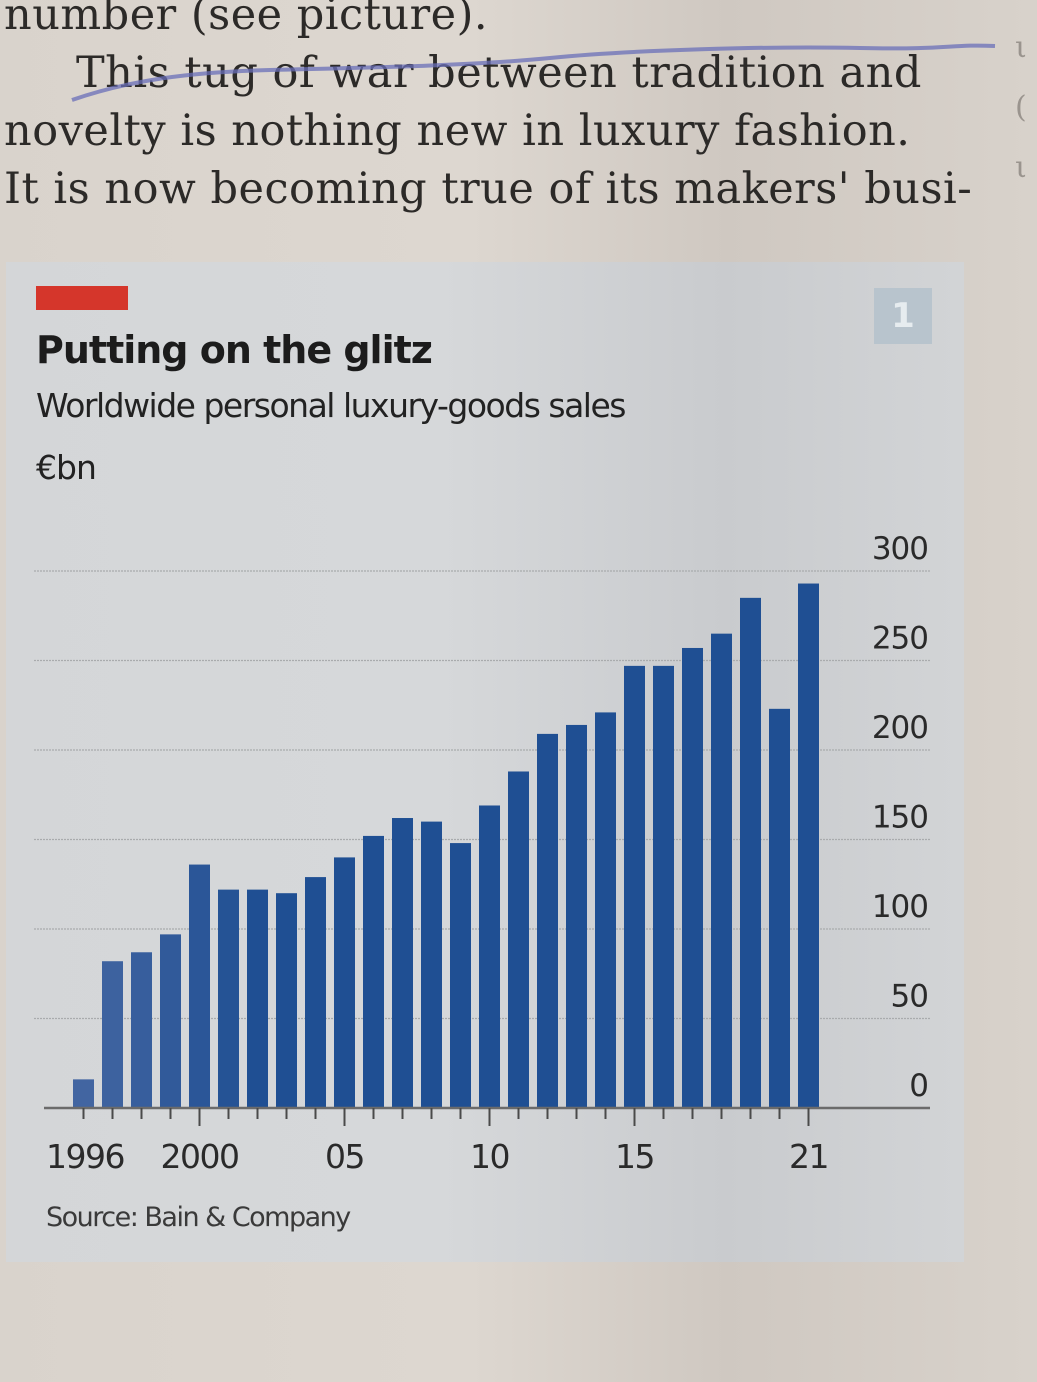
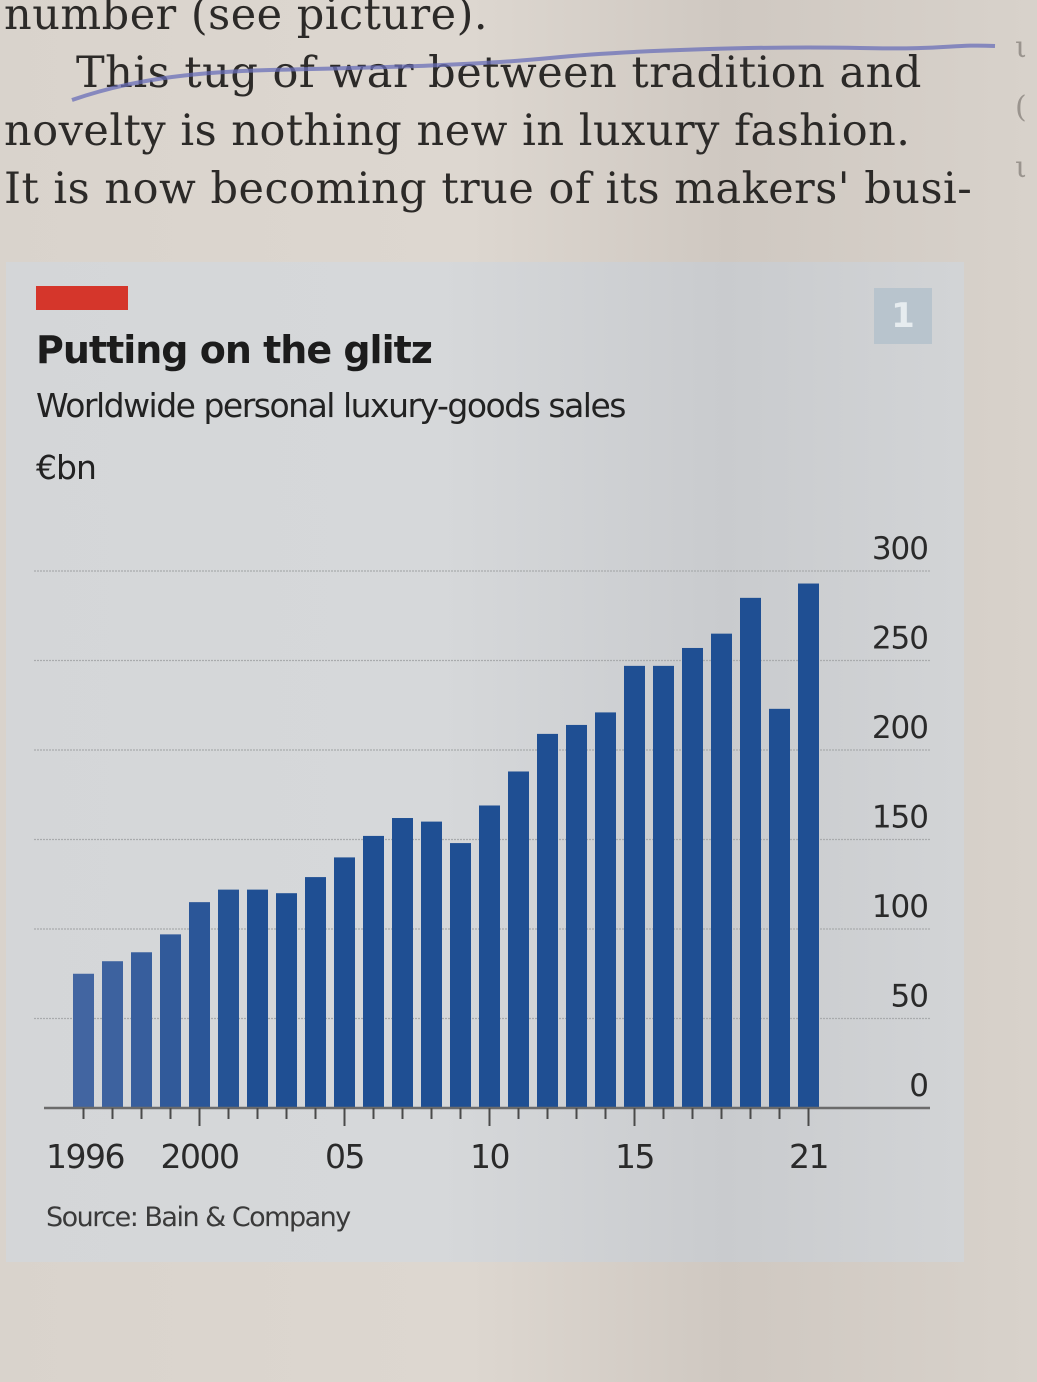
1996: 16 -> 75
2000: 136 -> 115
